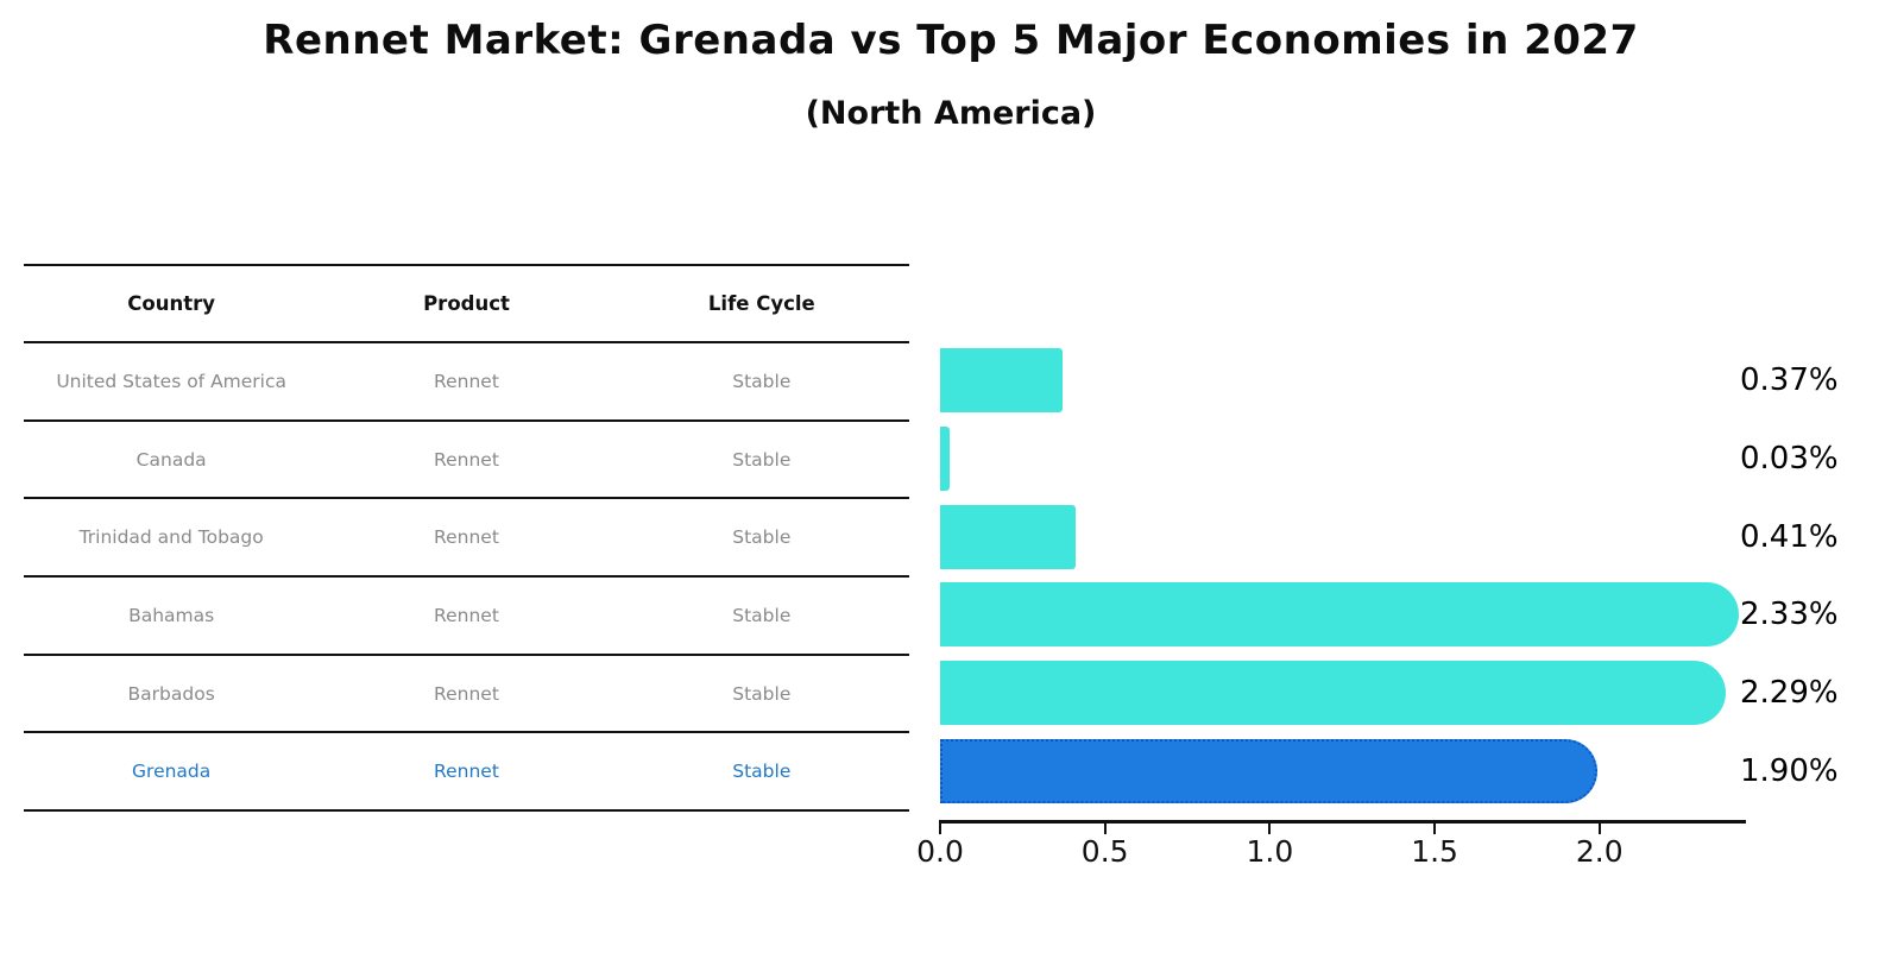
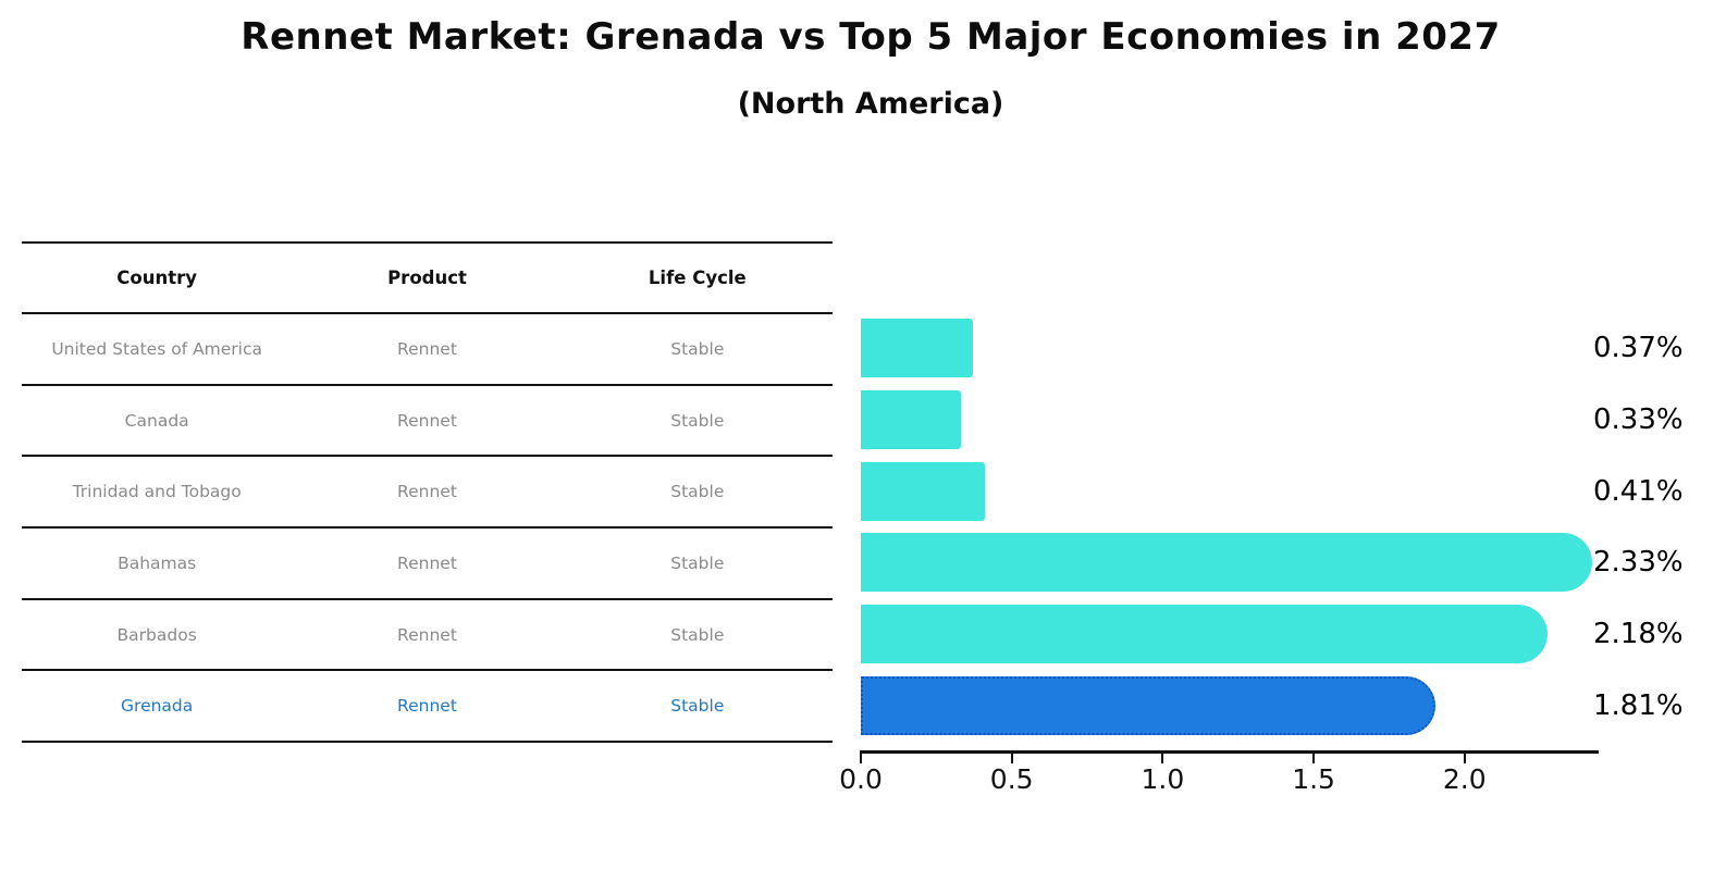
Canada: 0.03% -> 0.33%
Barbados: 2.29% -> 2.18%
Grenada: 1.90% -> 1.81%
